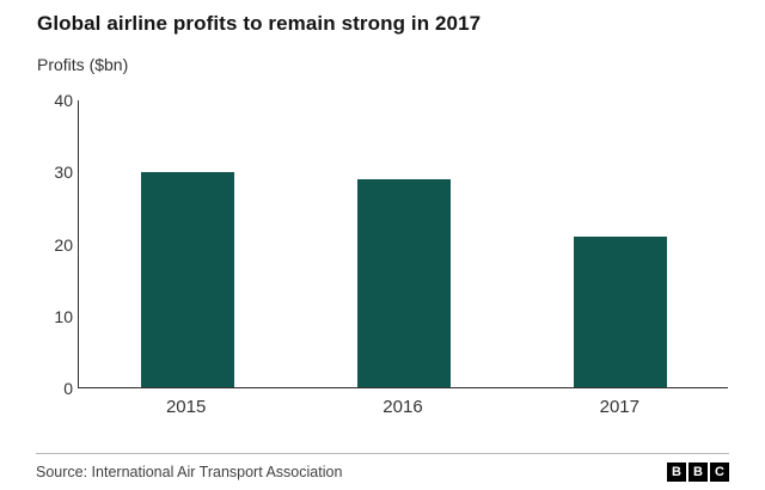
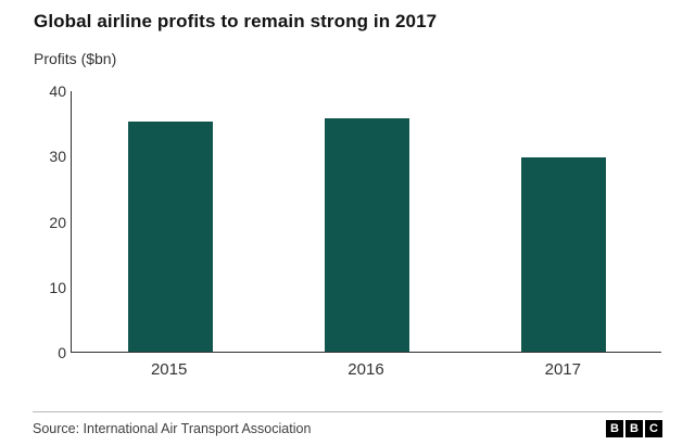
2015: 30 -> 35
2016: 29 -> 36
2017: 21 -> 30
